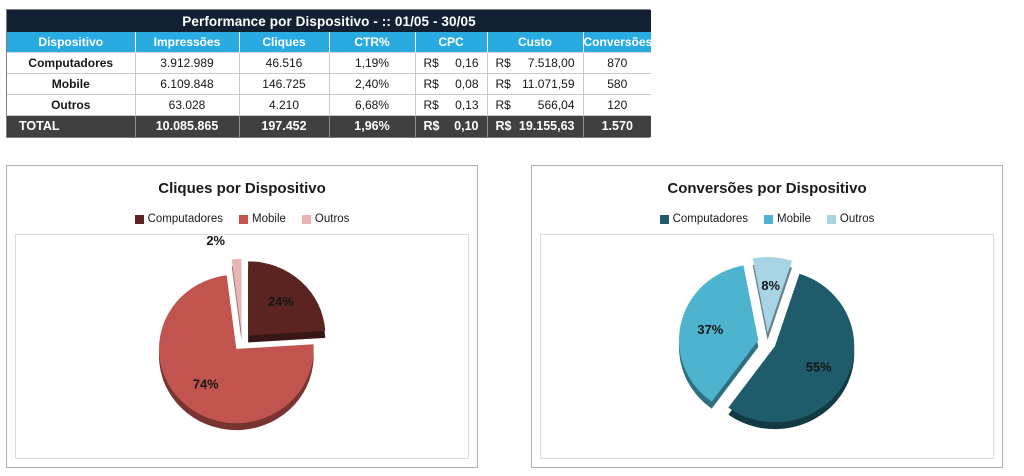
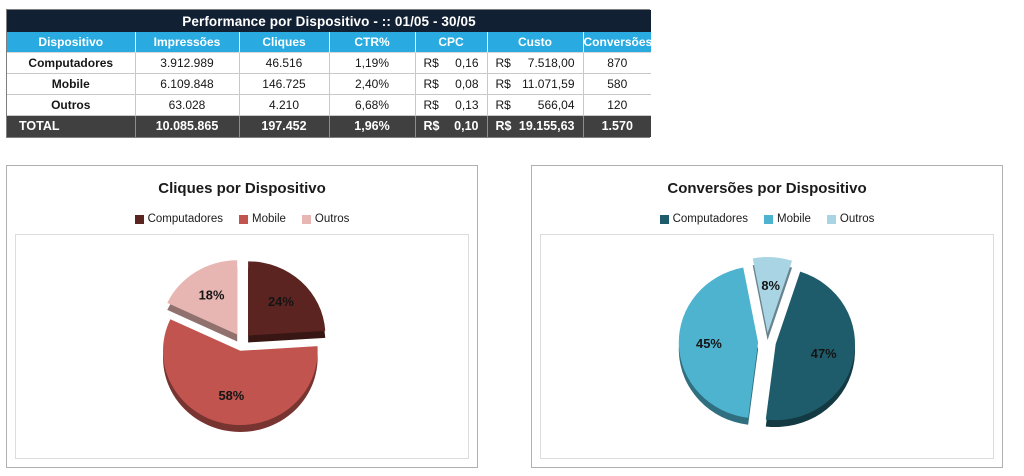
Cliques por Dispositivo/Mobile: 74% -> 58%
Cliques por Dispositivo/Outros: 2% -> 18%
Conversões por Dispositivo/Computadores: 55% -> 47%
Conversões por Dispositivo/Mobile: 37% -> 45%
